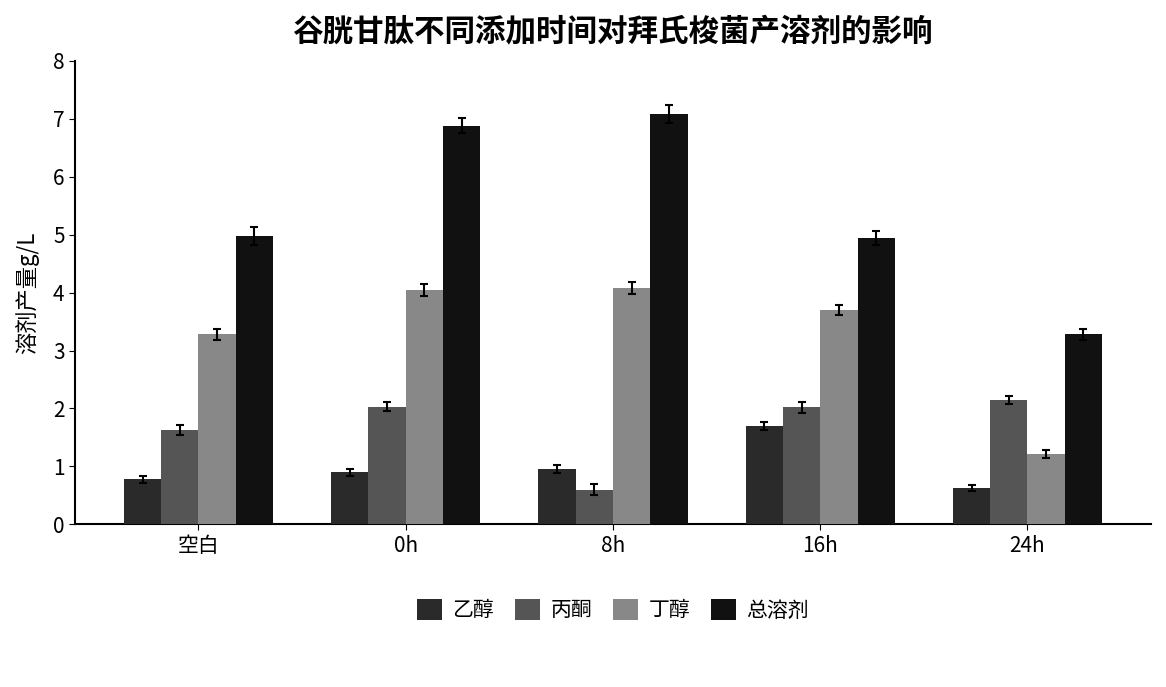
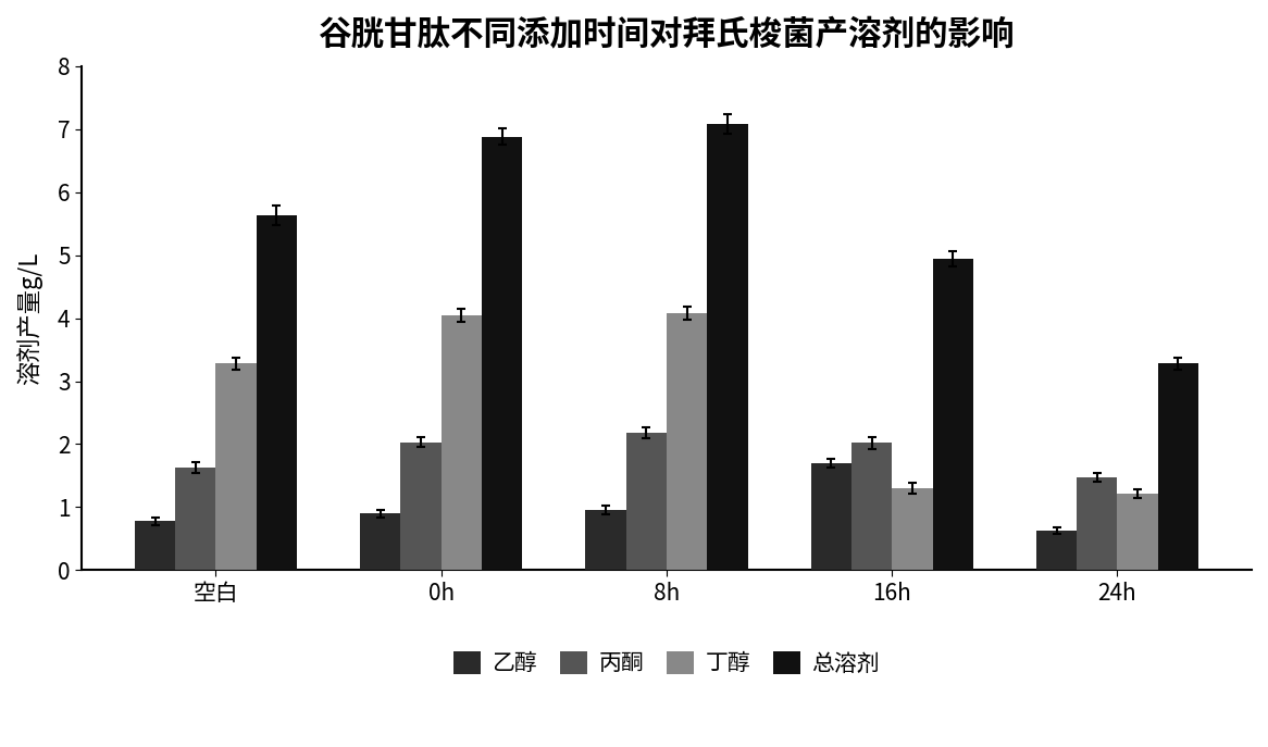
总溶剂/空白: 4.98 -> 5.63
丙酮/8h: 0.60 -> 2.18
丁醇/16h: 3.70 -> 1.30
丙酮/24h: 2.14 -> 1.48
